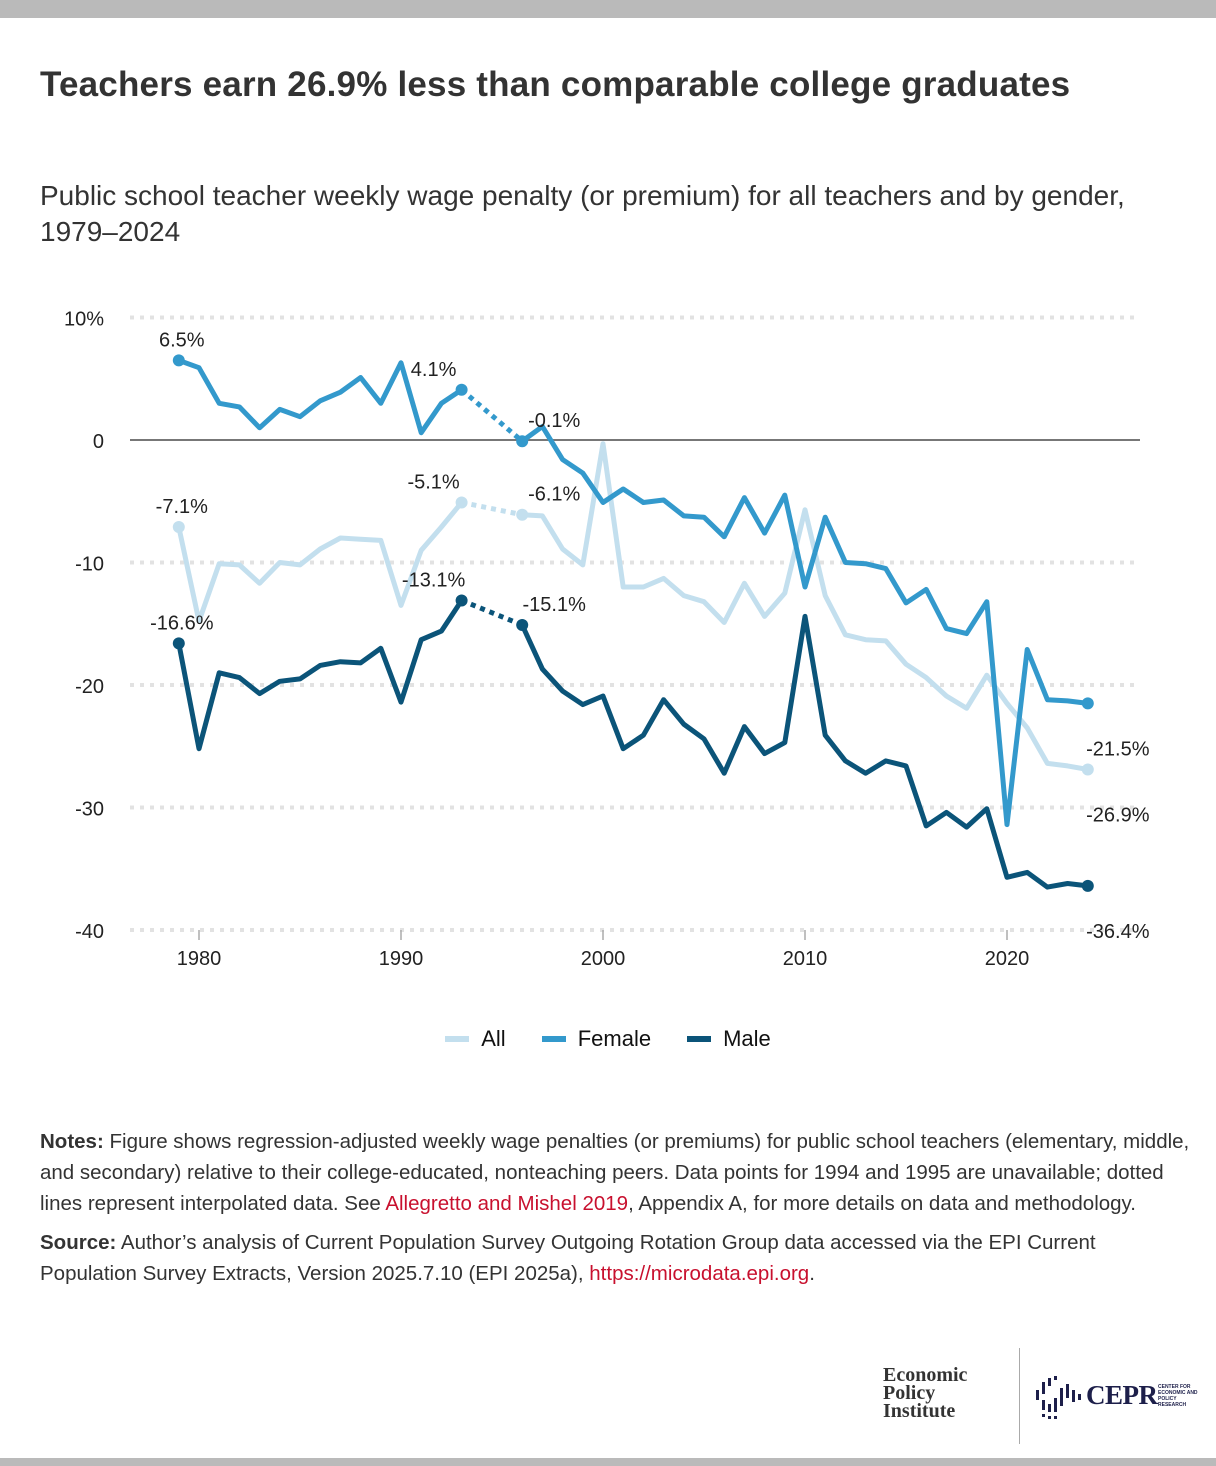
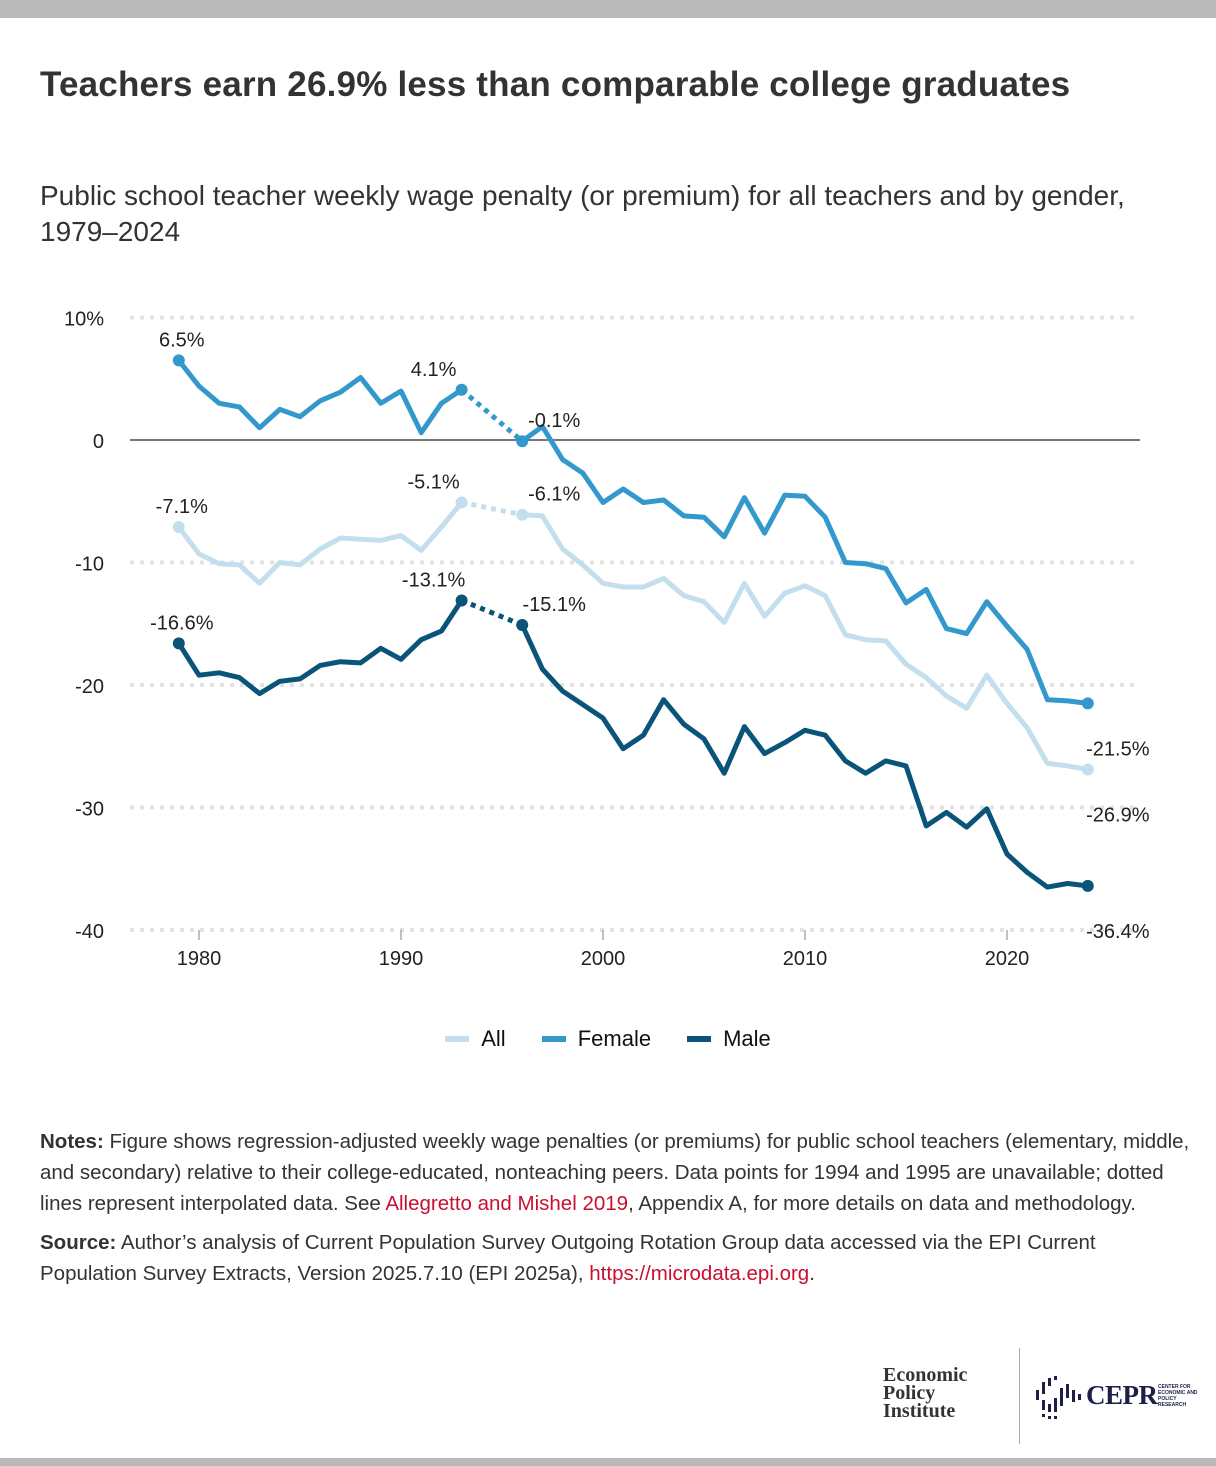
All/1980: -14.8% -> -9.3%
Female/1980: 5.9% -> 4.4%
Male/1980: -25.2% -> -19.2%
All/1990: -13.5% -> -7.8%
Female/1990: 6.3% -> 4.0%
Male/1990: -21.4% -> -17.9%
All/2000: -0.3% -> -11.7%
Male/2000: -20.9% -> -22.7%
All/2010: -5.7% -> -11.9%
Female/2010: -12.0% -> -4.6%
Male/2010: -14.4% -> -23.7%
Female/2020: -31.4% -> -15.2%
Male/2020: -35.7% -> -33.8%
